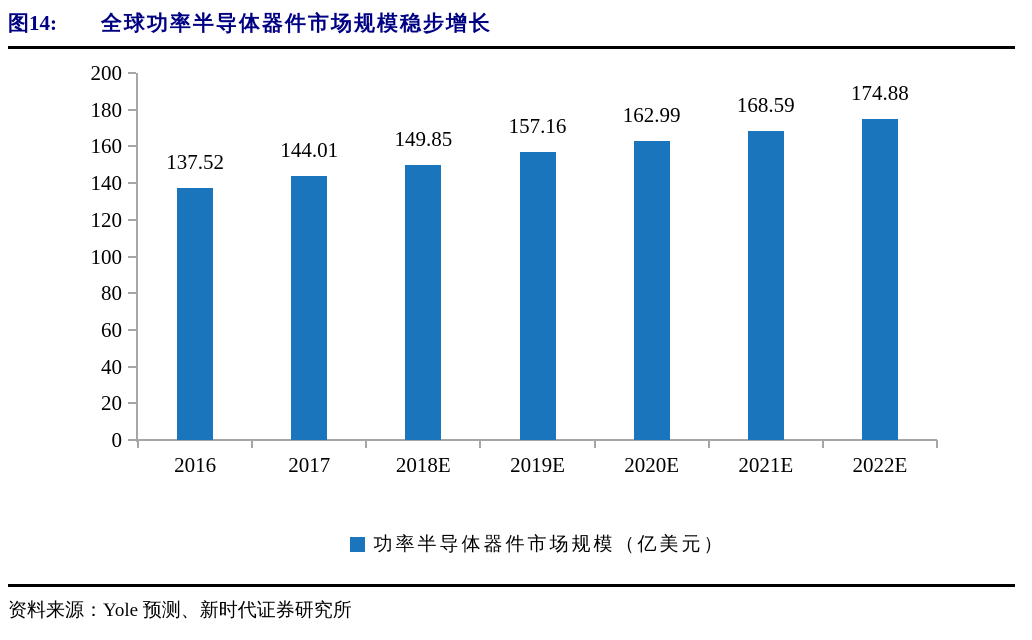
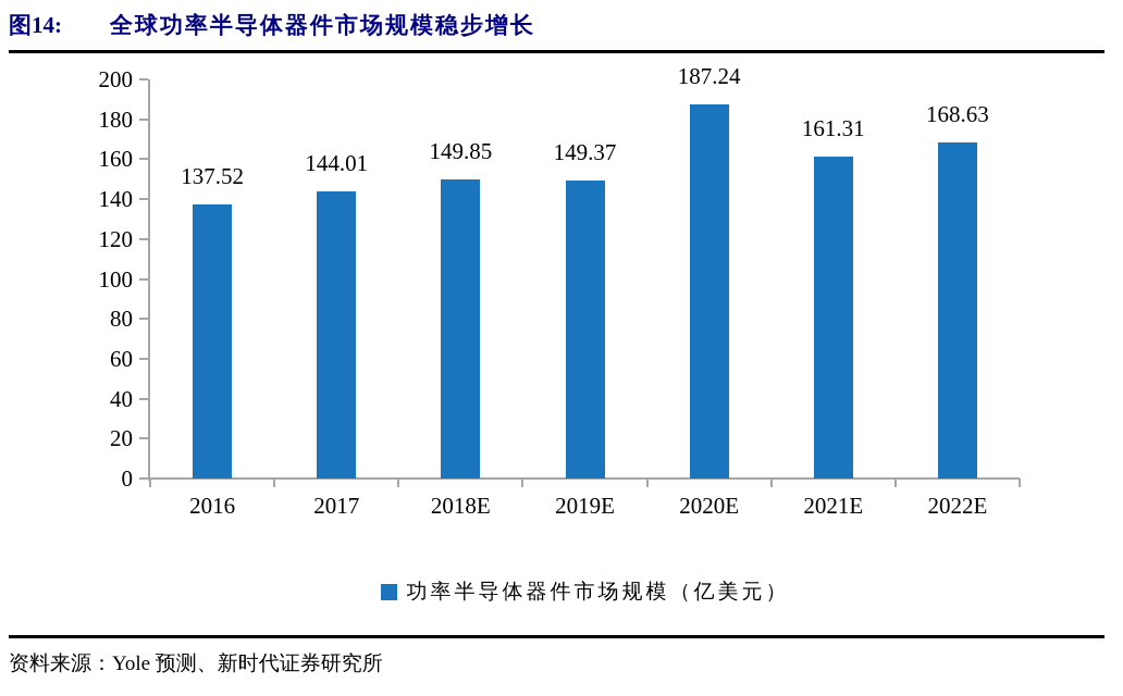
2019E: 157.16 -> 149.37
2020E: 162.99 -> 187.24
2021E: 168.59 -> 161.31
2022E: 174.88 -> 168.63
